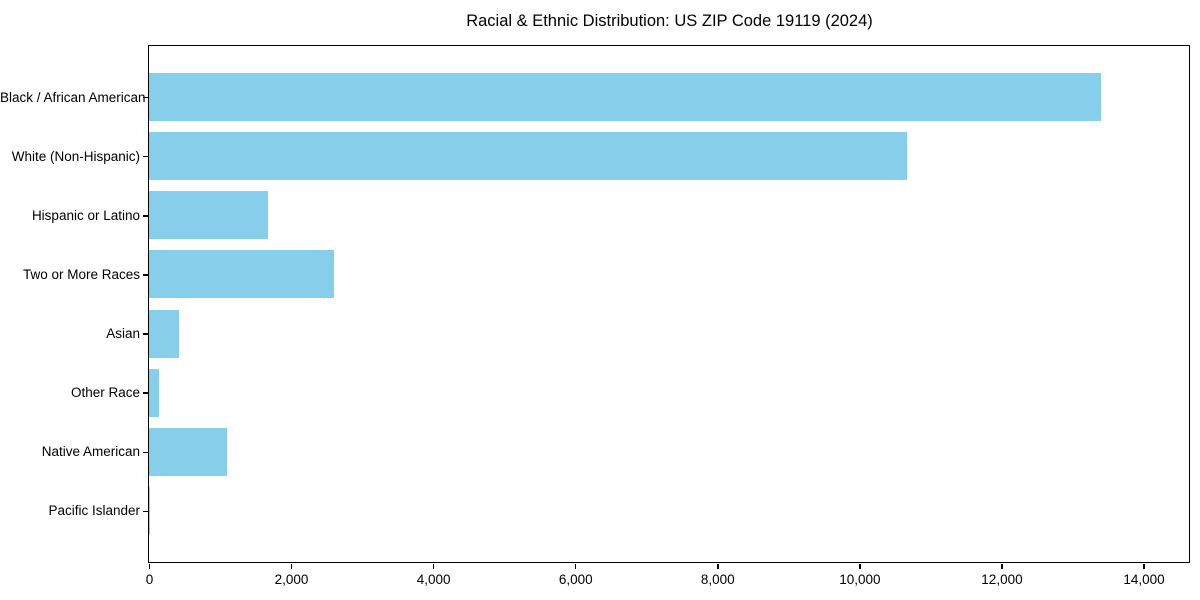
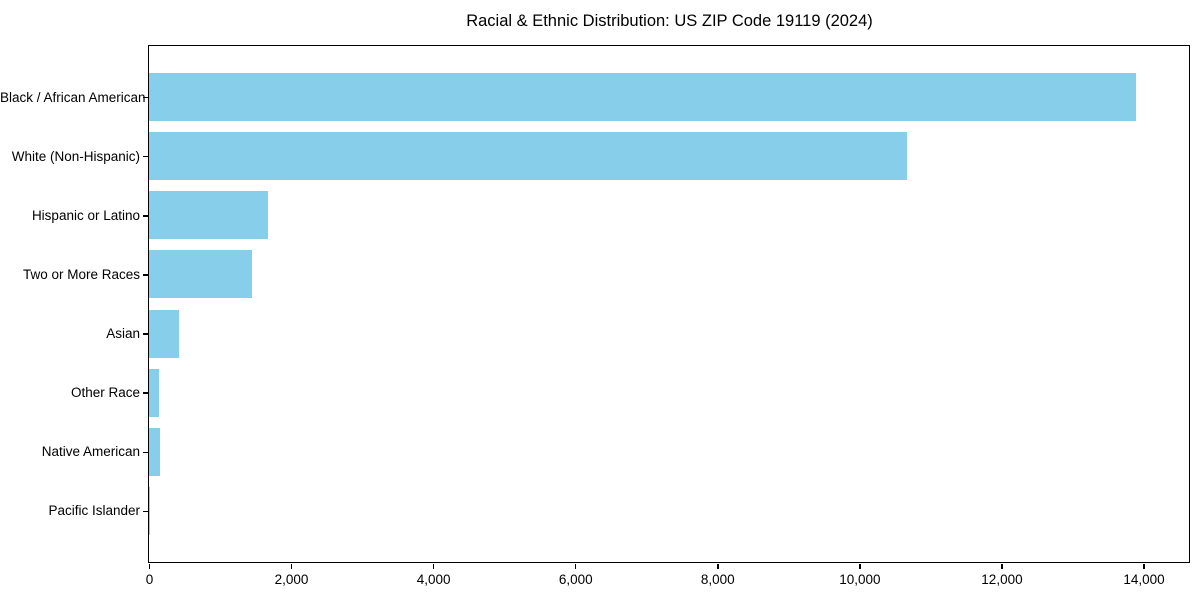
Black / African American: 13400 -> 13900
Two or More Races: 2600 -> 1400
Native American: 1100 -> 200
